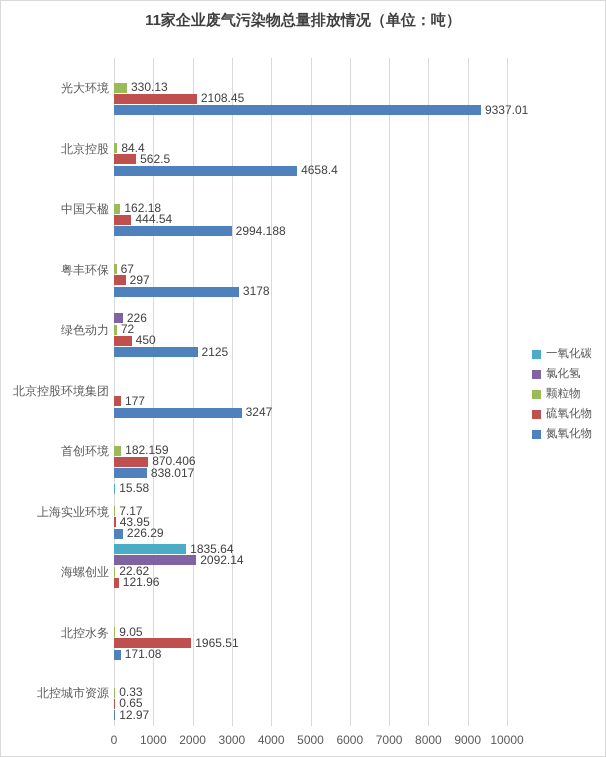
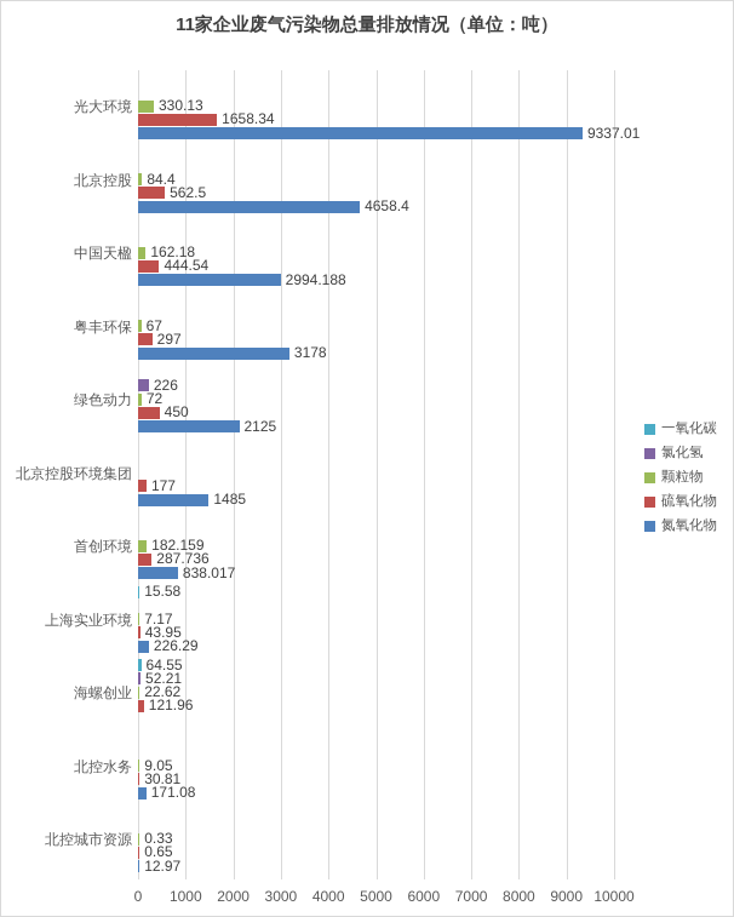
硫氧化物/光大环境: 2108.45 -> 1658.34
氮氧化物/北京控股环境集团: 3247 -> 1485
硫氧化物/首创环境: 870.406 -> 287.736
一氧化碳/海螺创业: 1835.64 -> 64.55
氯化氢/海螺创业: 2092.14 -> 52.21
硫氧化物/北控水务: 1965.51 -> 30.81
